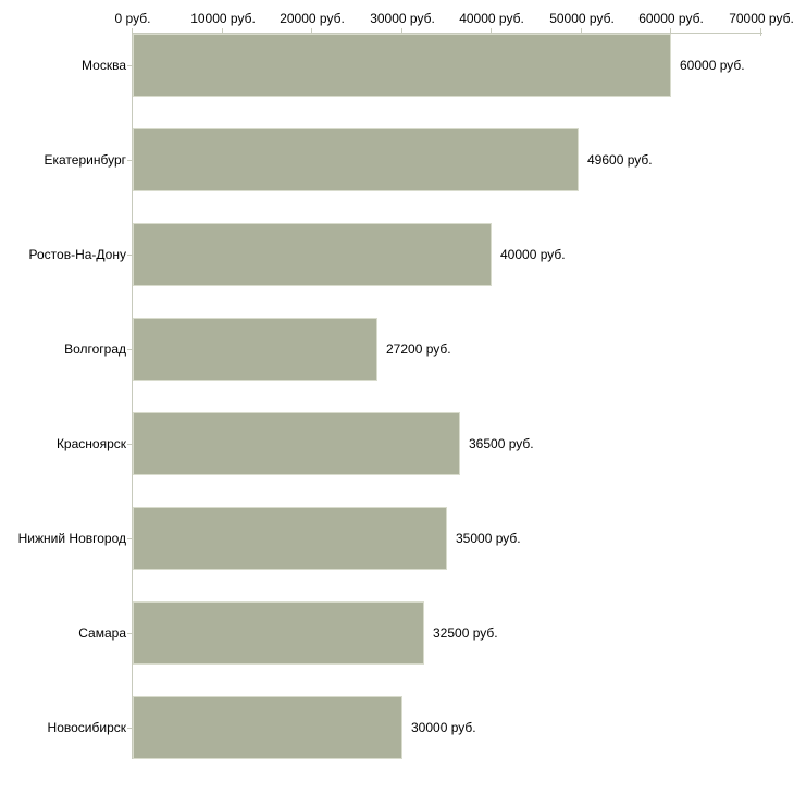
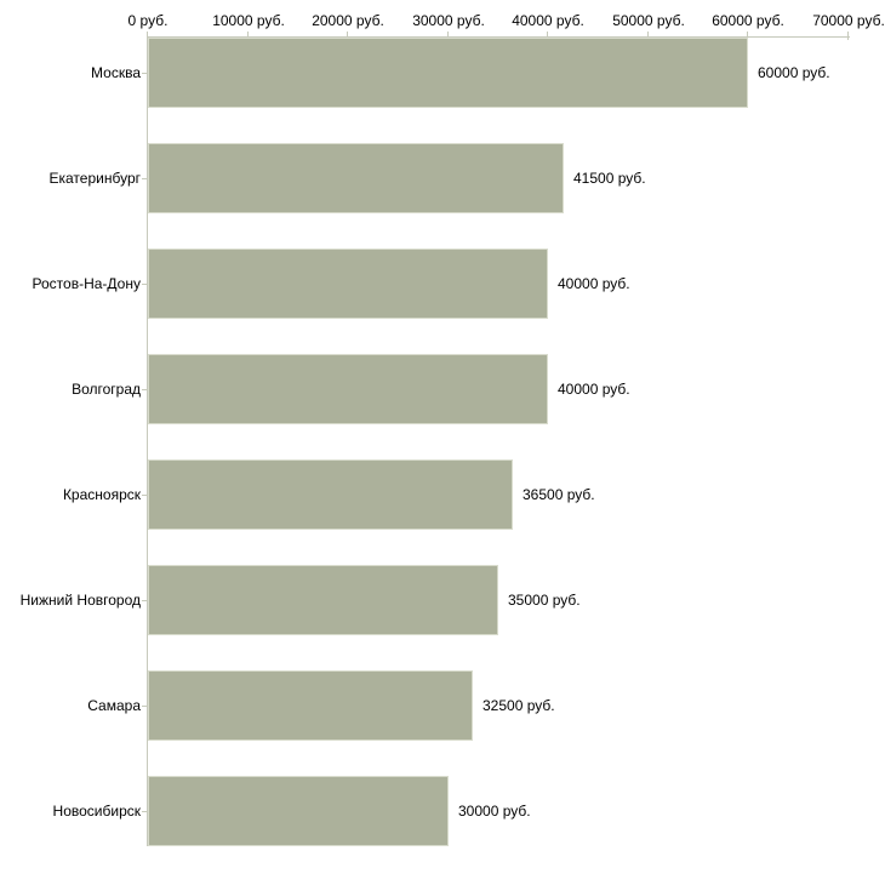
Екатеринбург: 49600 -> 41500
Волгоград: 27200 -> 40000
